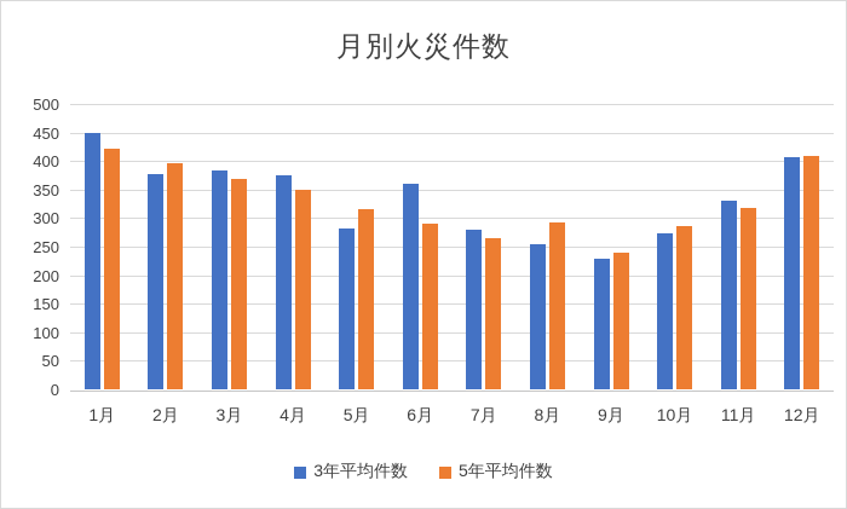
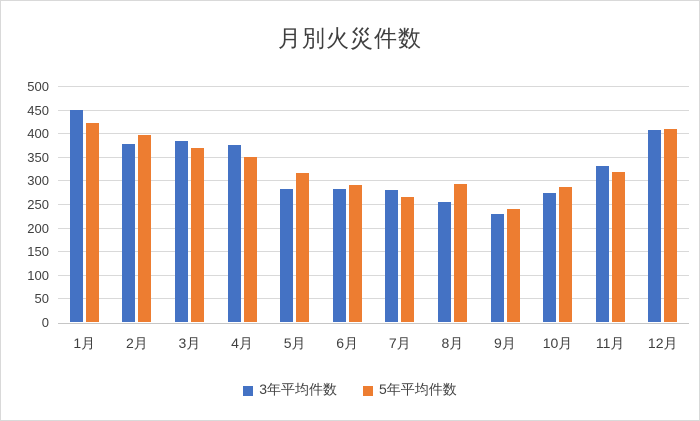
3年平均件数/6月: 360 -> 280
